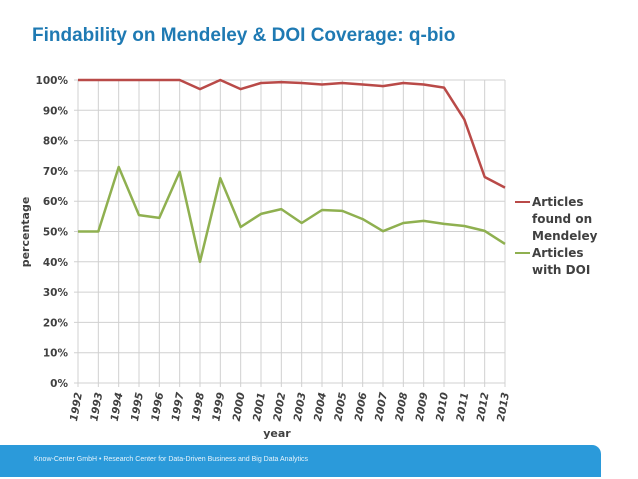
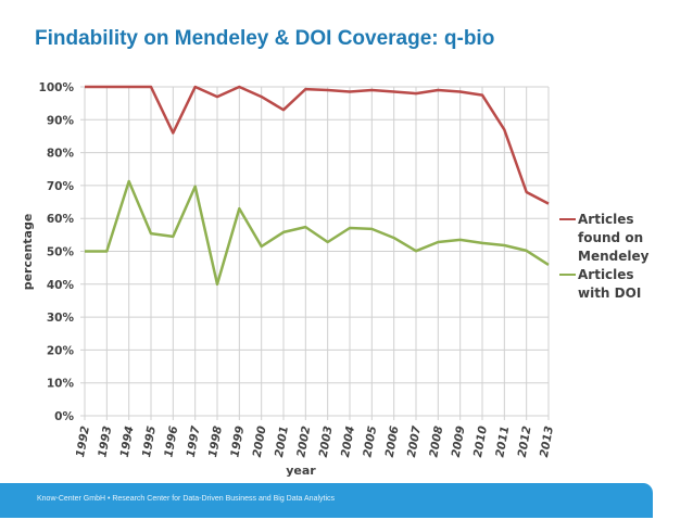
Articles found on Mendeley/1996: 100% -> 86%
Articles with DOI/1999: 68% -> 63%
Articles found on Mendeley/2001: 99% -> 93%
